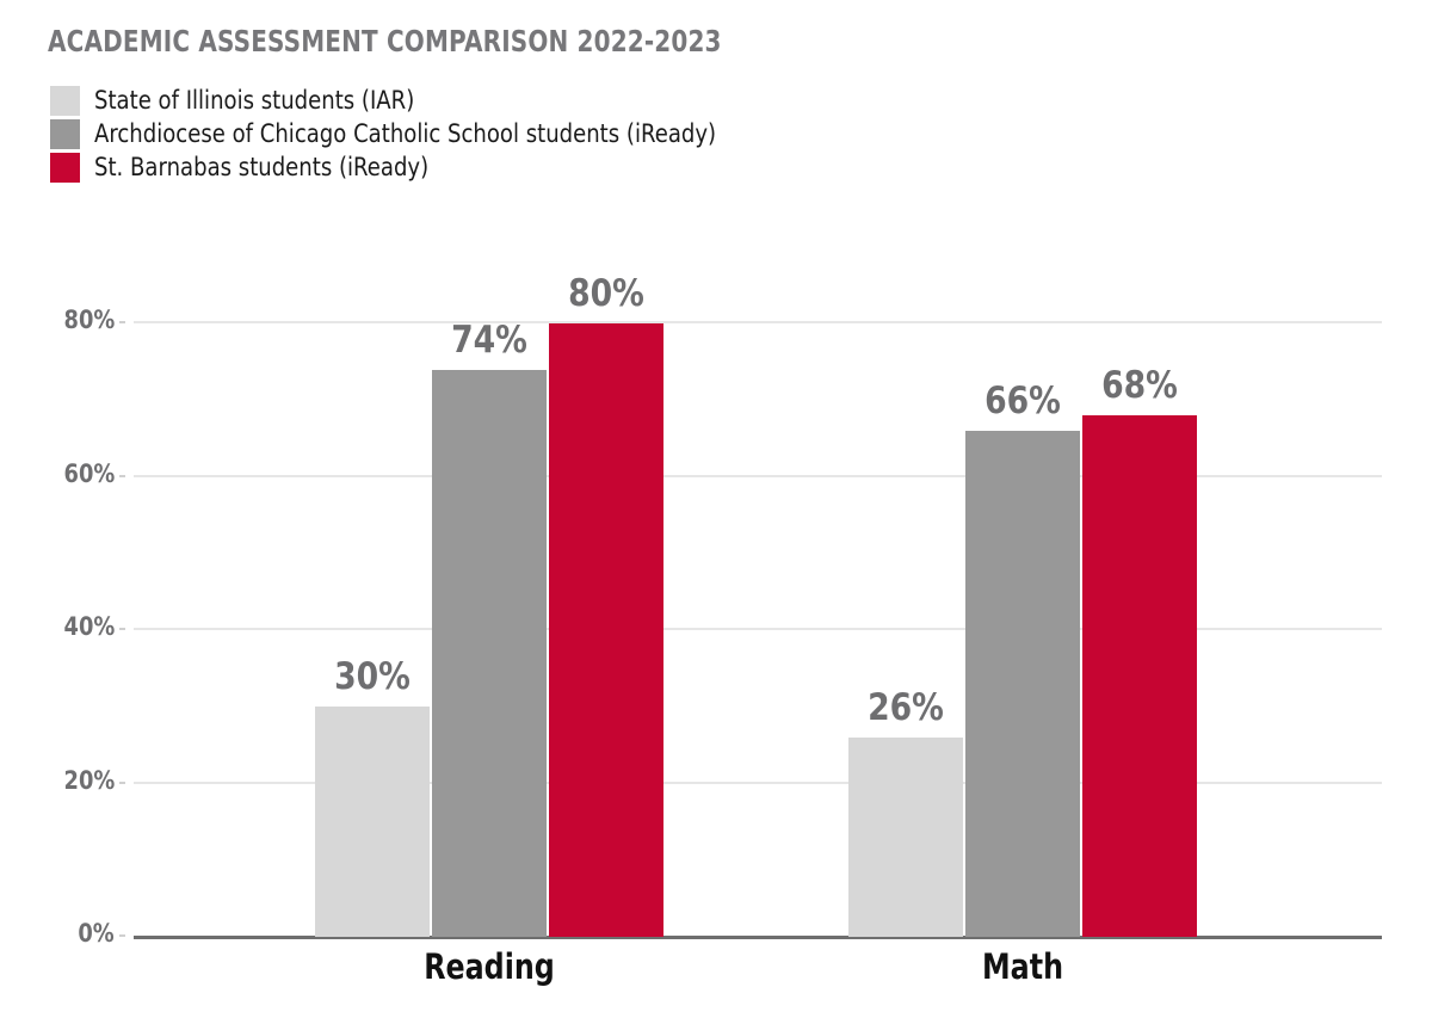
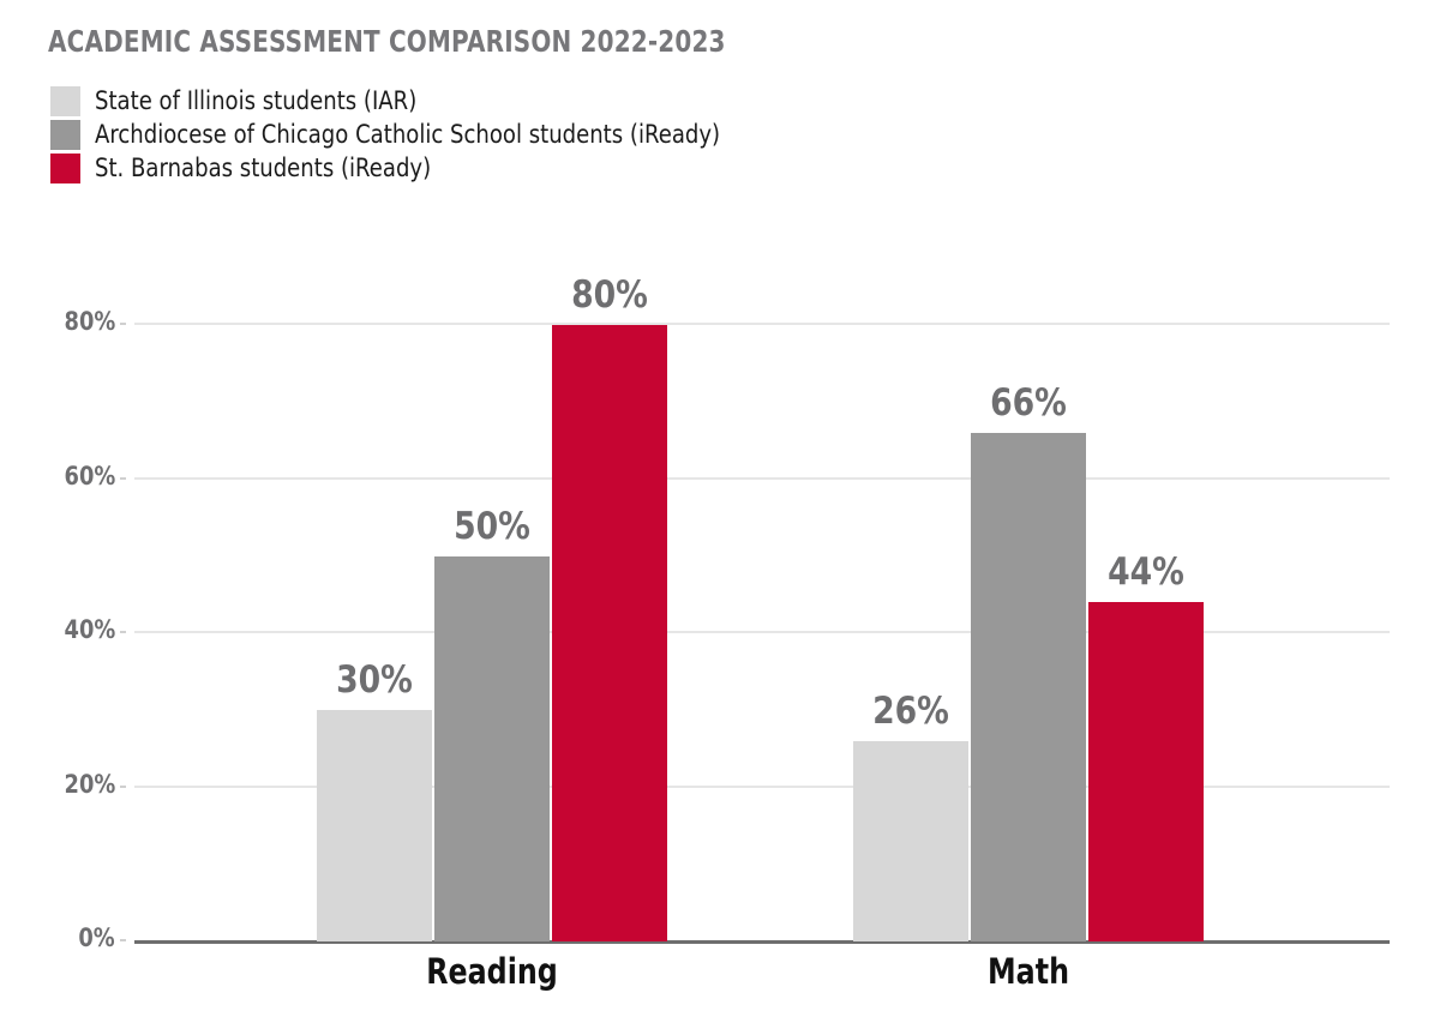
Archdiocese of Chicago Catholic School students (iReady)/Reading: 74% -> 50%
St. Barnabas students (iReady)/Math: 68% -> 44%
